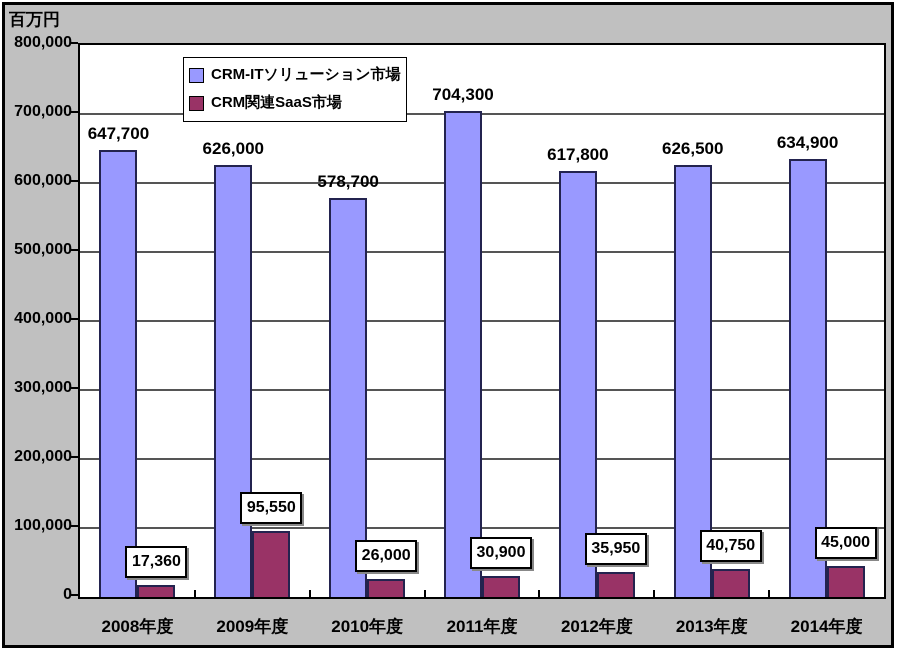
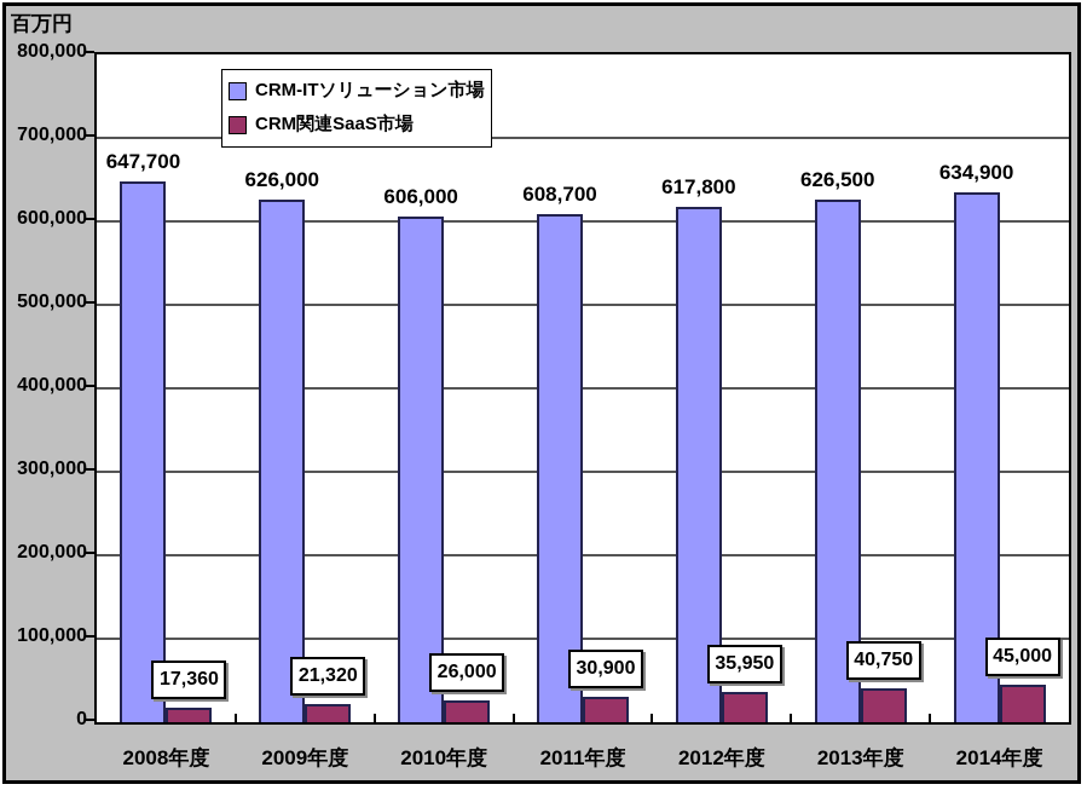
CRM関連SaaS市場/2009年度: 95,550 -> 21,320
CRM-ITソリューション市場/2010年度: 578,700 -> 606,000
CRM-ITソリューション市場/2011年度: 704,300 -> 608,700
